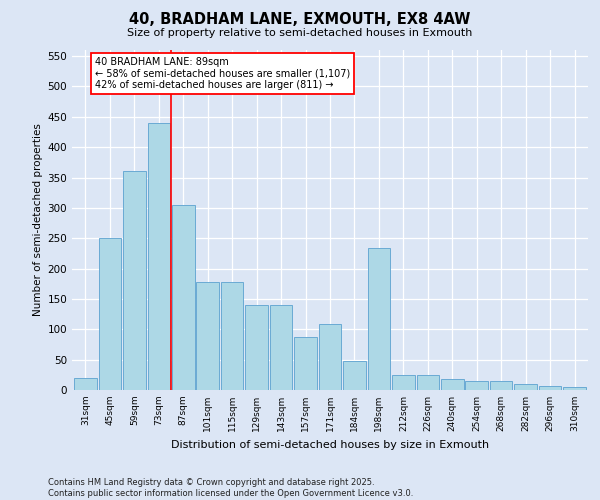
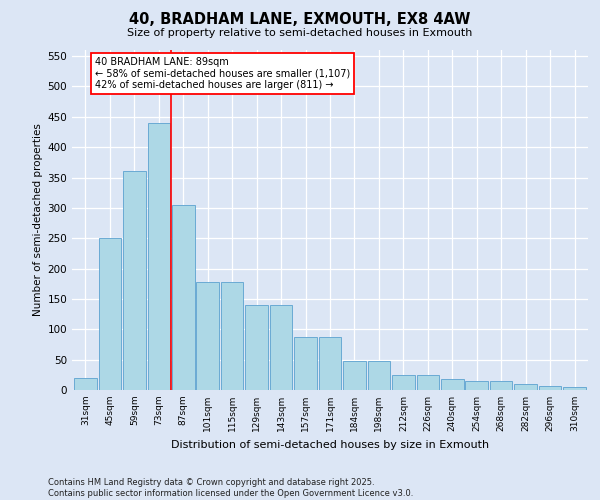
171sqm: 108 -> 87
198sqm: 234 -> 48
